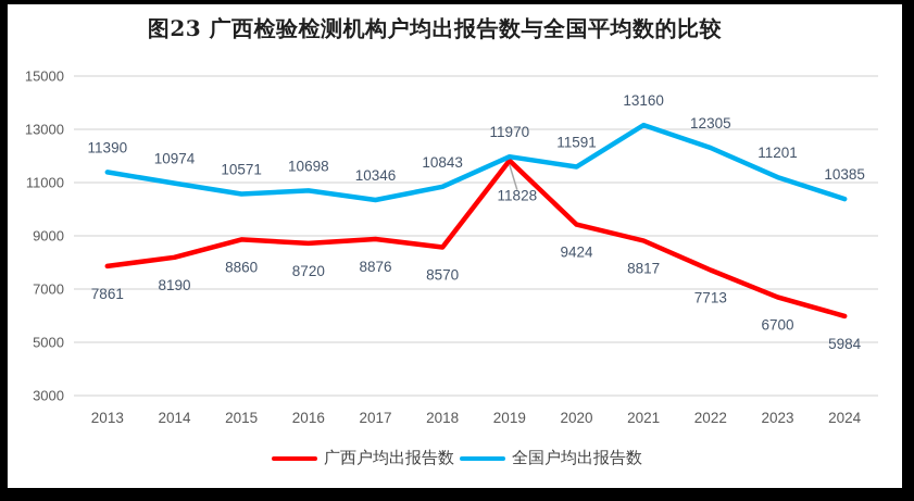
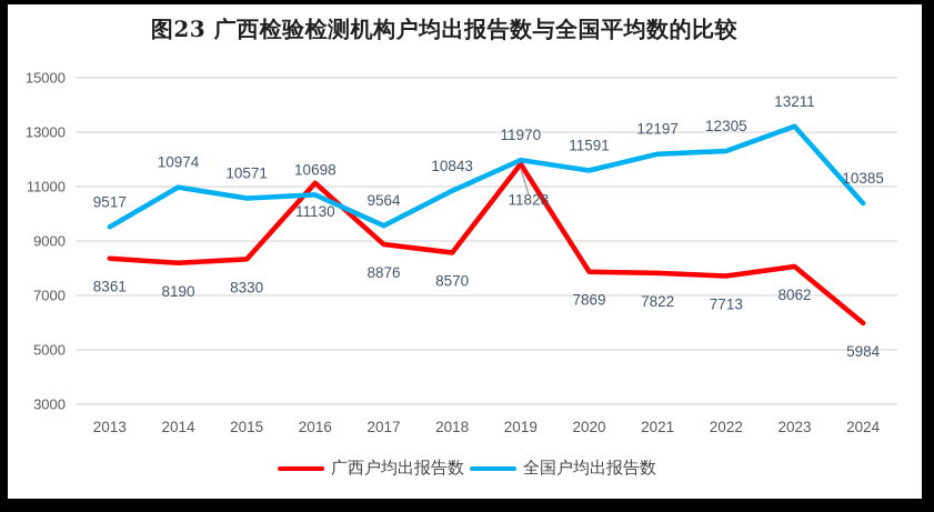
广西户均出报告数/2013: 7861 -> 8361
全国户均出报告数/2013: 11390 -> 9517
广西户均出报告数/2015: 8860 -> 8330
广西户均出报告数/2016: 8720 -> 11130
全国户均出报告数/2017: 10346 -> 9564
广西户均出报告数/2020: 9424 -> 7869
广西户均出报告数/2021: 8817 -> 7822
全国户均出报告数/2021: 13160 -> 12197
广西户均出报告数/2023: 6700 -> 8062
全国户均出报告数/2023: 11201 -> 13211
